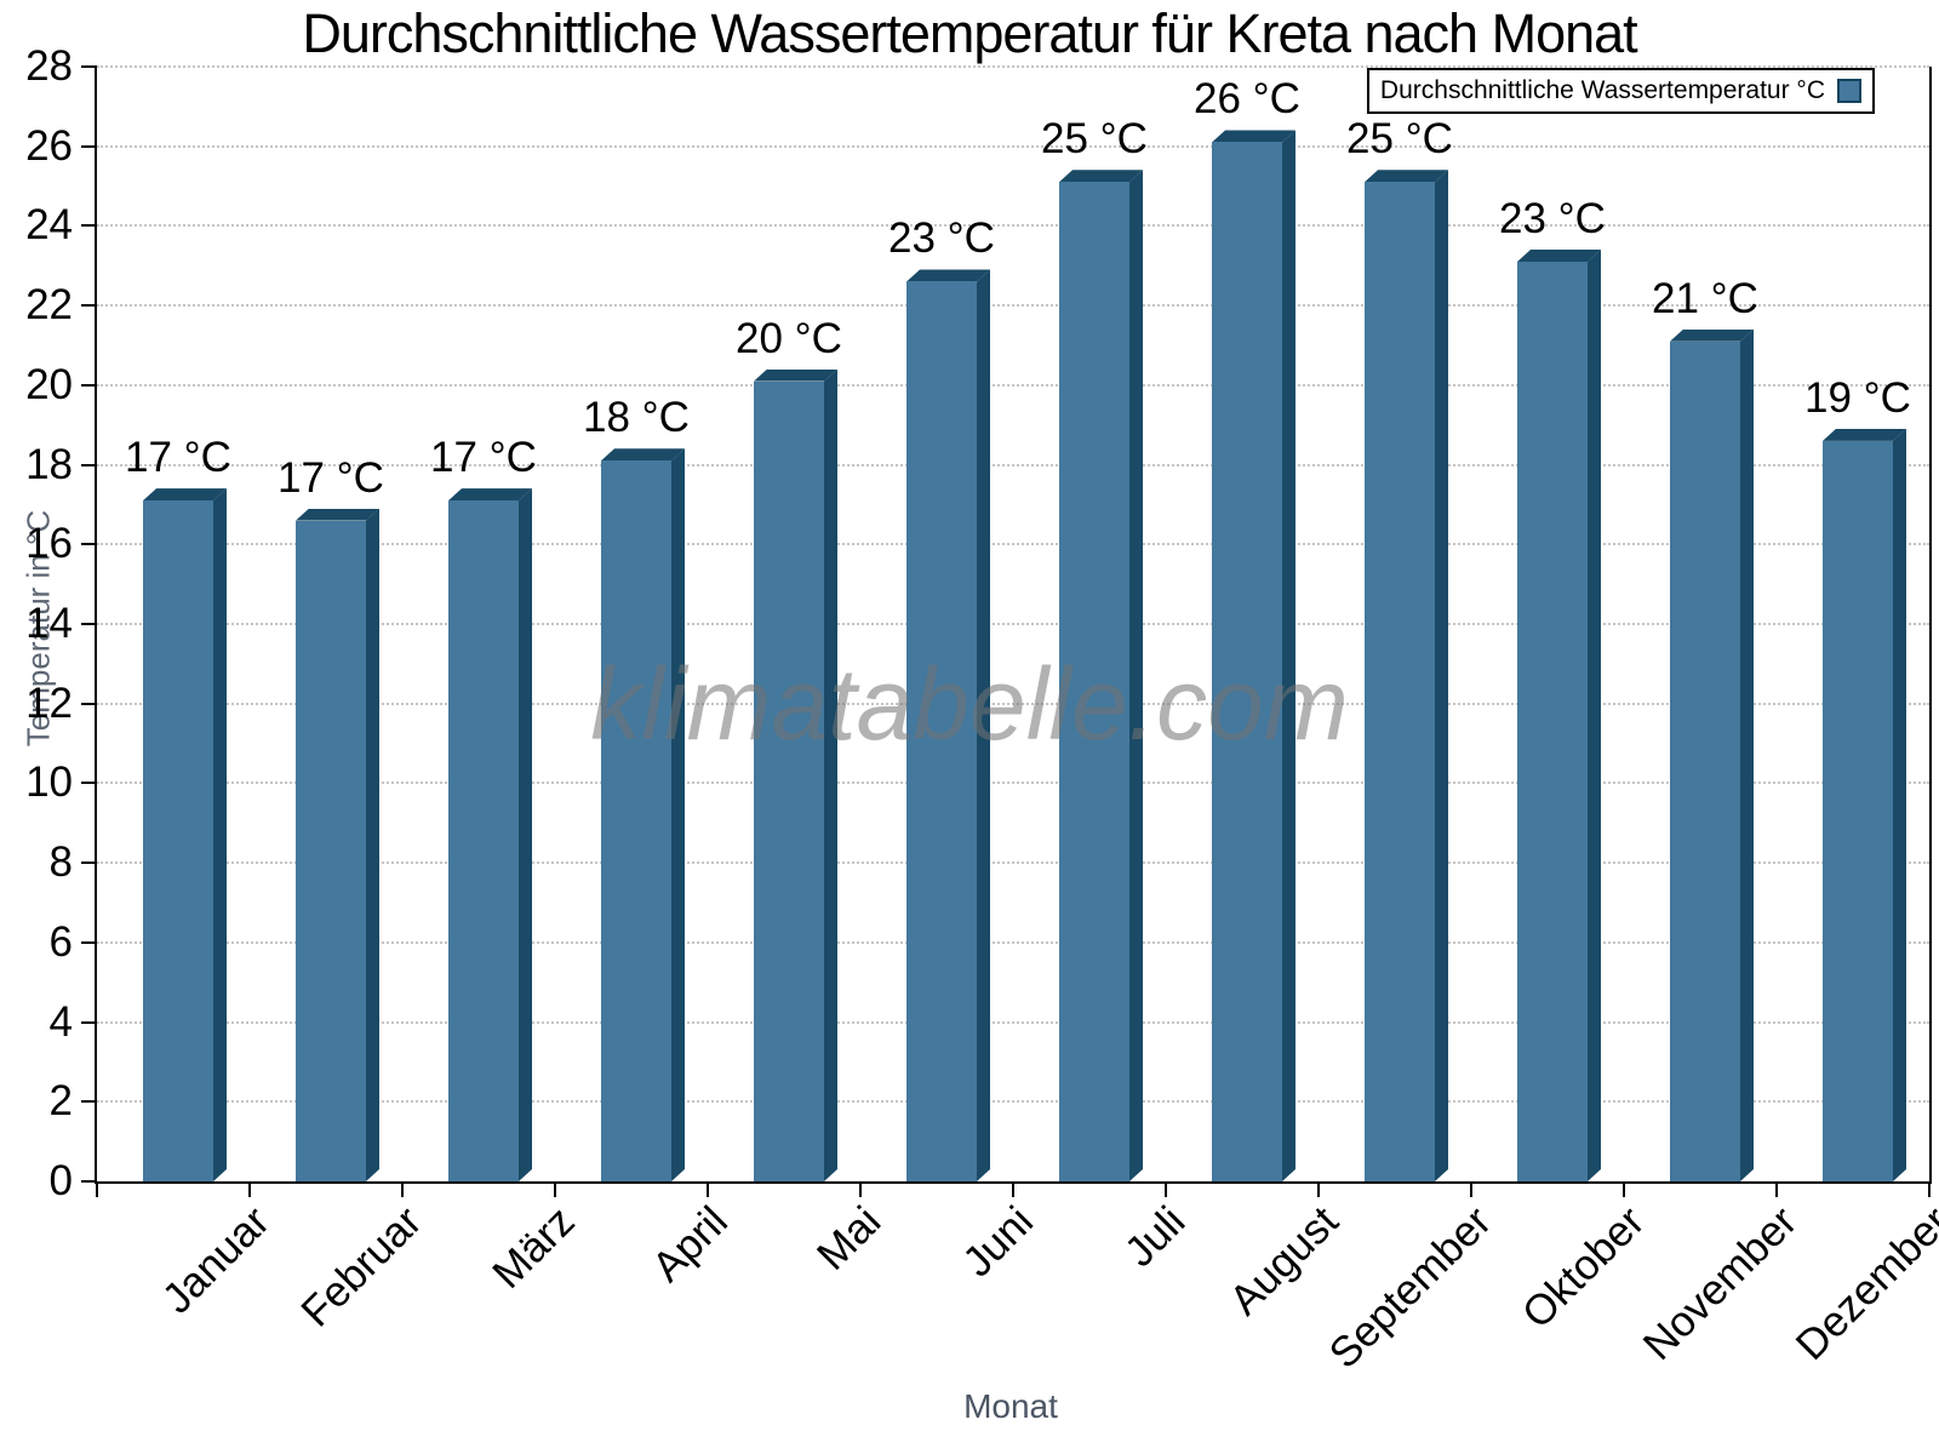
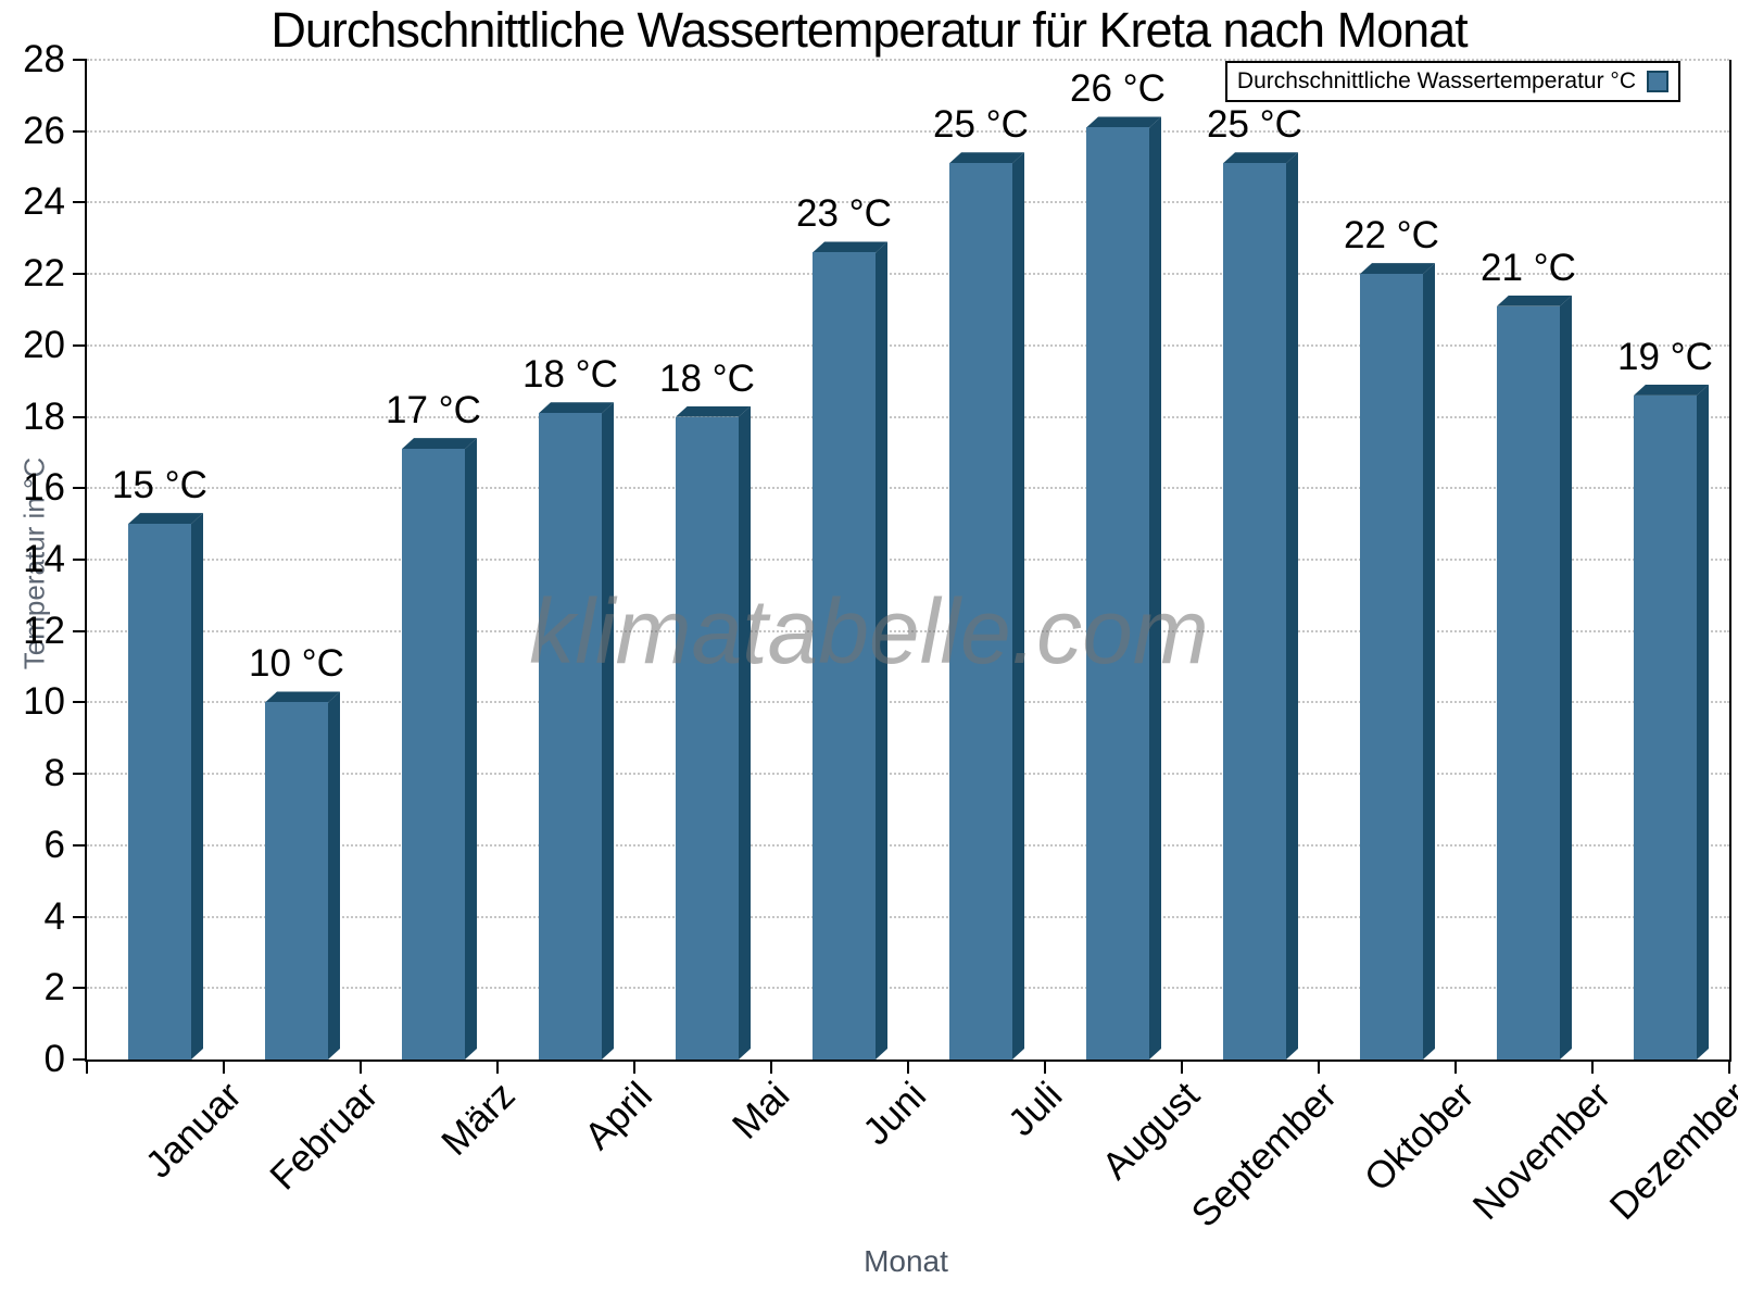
Januar: 17 -> 15
Februar: 17 -> 10
Mai: 20 -> 18
Oktober: 23 -> 22
